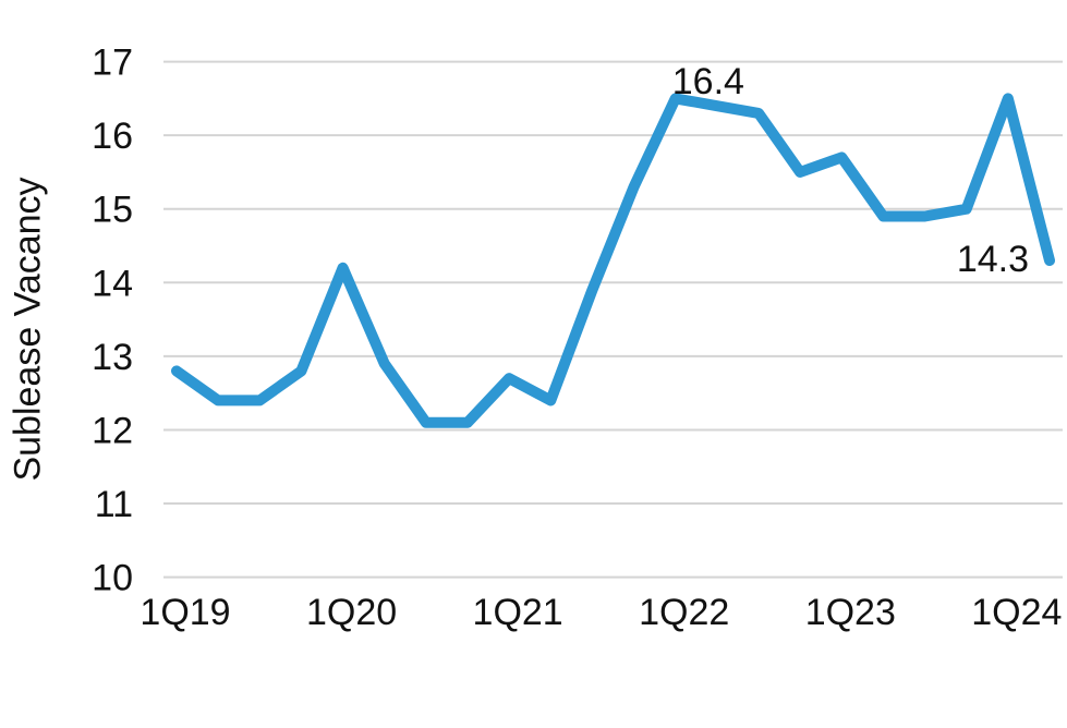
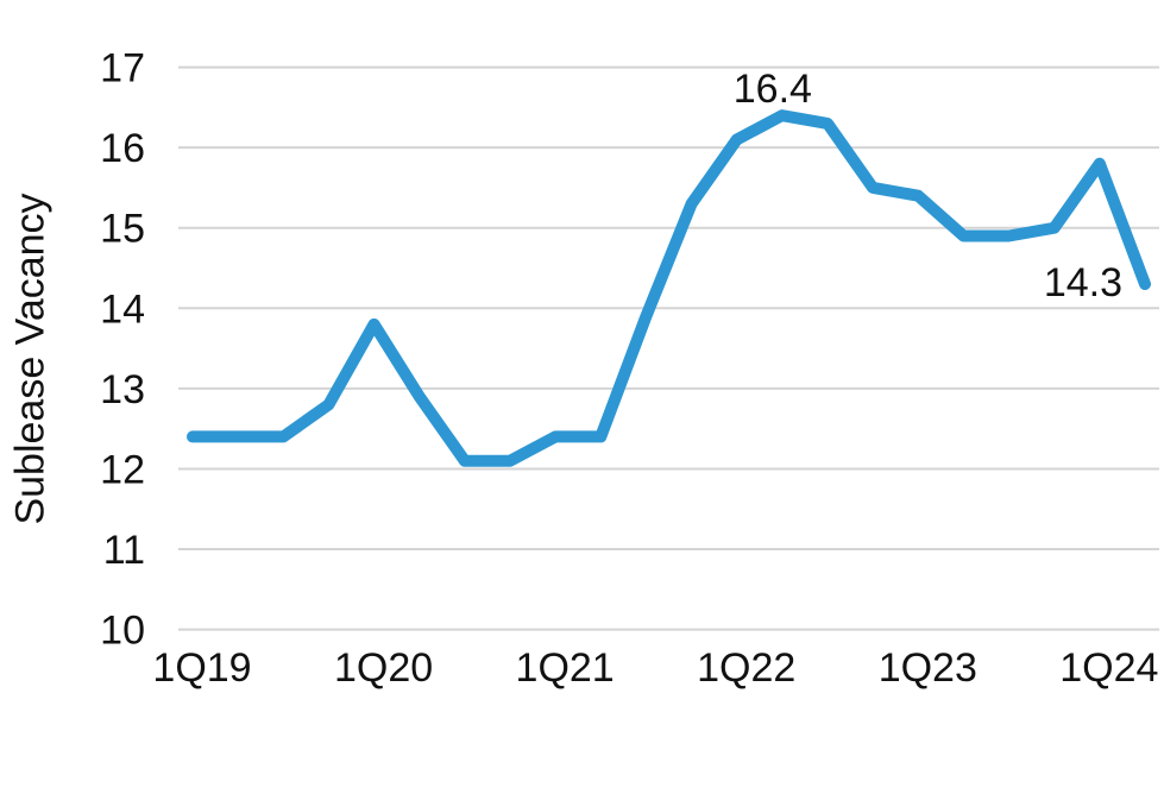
1Q19: 12.8 -> 12.4
1Q20: 14.2 -> 13.8
1Q21: 12.7 -> 12.4
1Q22: 16.5 -> 16.1
1Q23: 15.7 -> 15.4
1Q24: 16.5 -> 15.8
